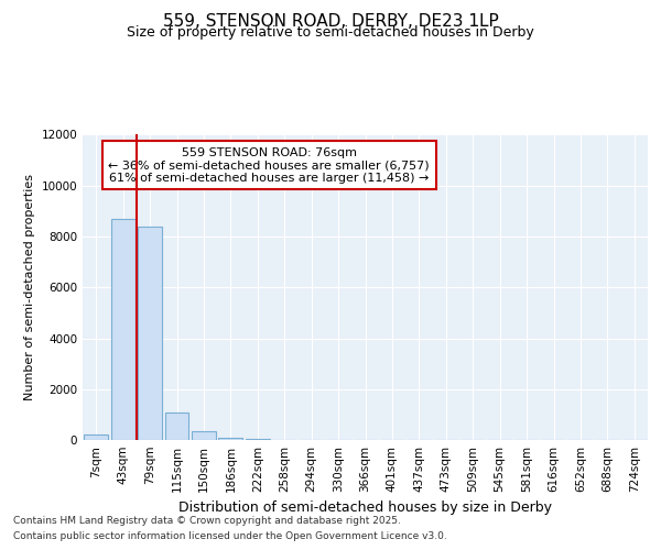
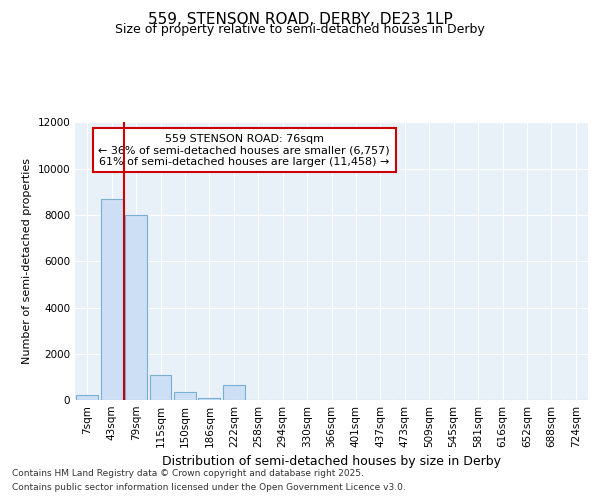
79sqm: 8400 -> 8000
222sqm: 50 -> 650
